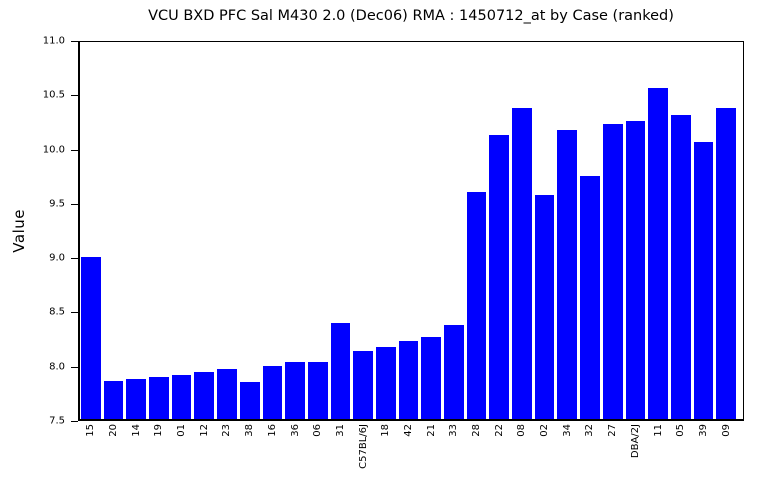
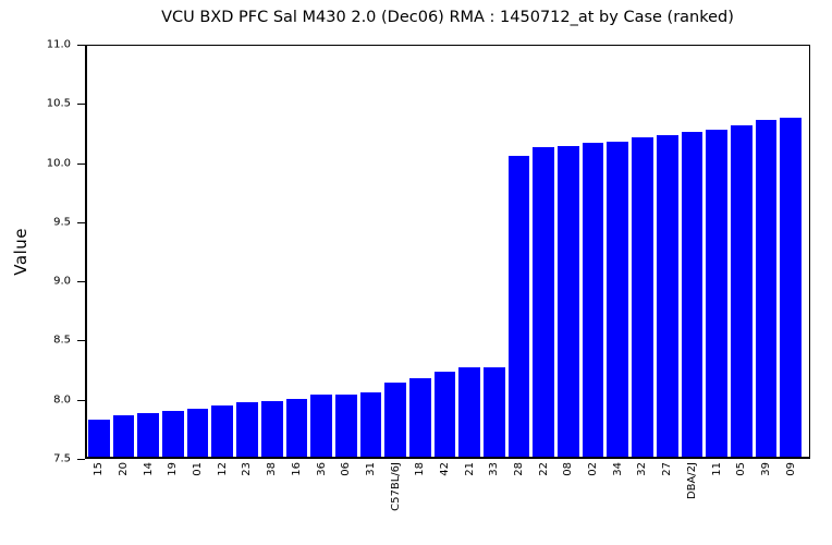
15: 9.00 -> 7.82
38: 7.84 -> 7.97
31: 8.39 -> 8.05
33: 8.37 -> 8.26
28: 9.61 -> 10.06
08: 10.39 -> 10.15
02: 9.58 -> 10.17
32: 9.76 -> 10.22
11: 10.57 -> 10.29
39: 10.07 -> 10.37
